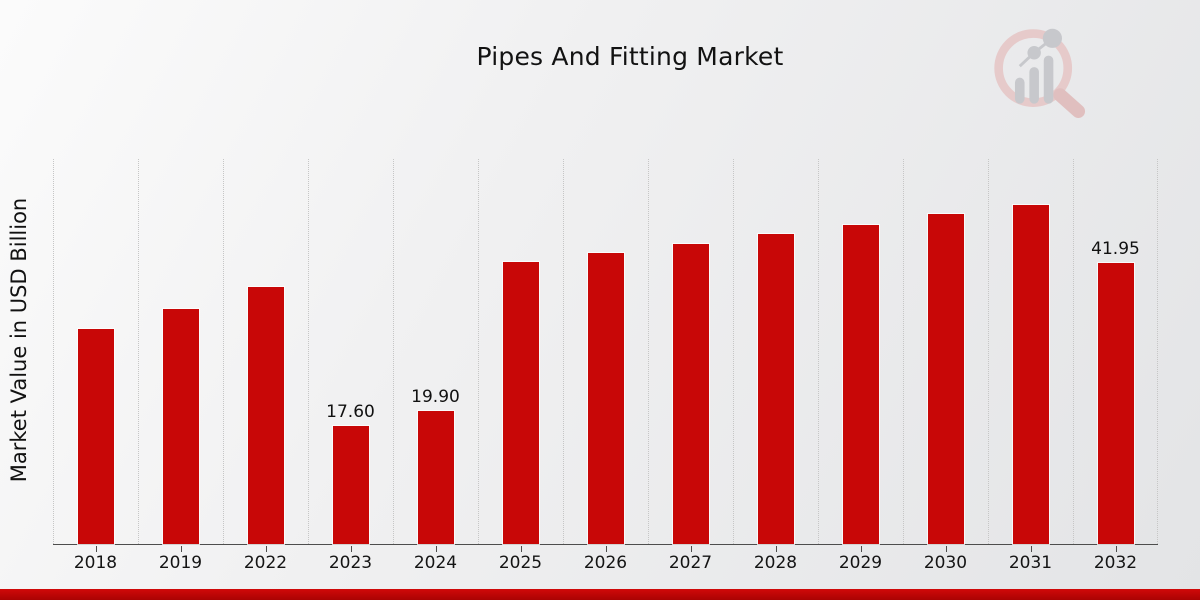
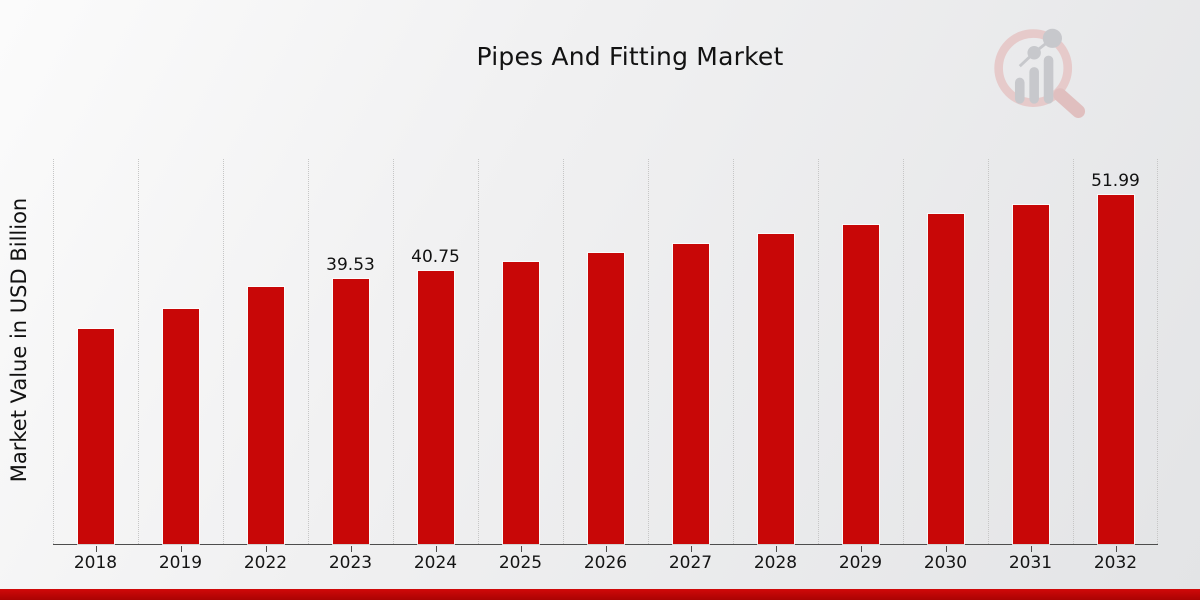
2023: 17.60 -> 39.53
2024: 19.90 -> 40.75
2032: 41.95 -> 51.99
